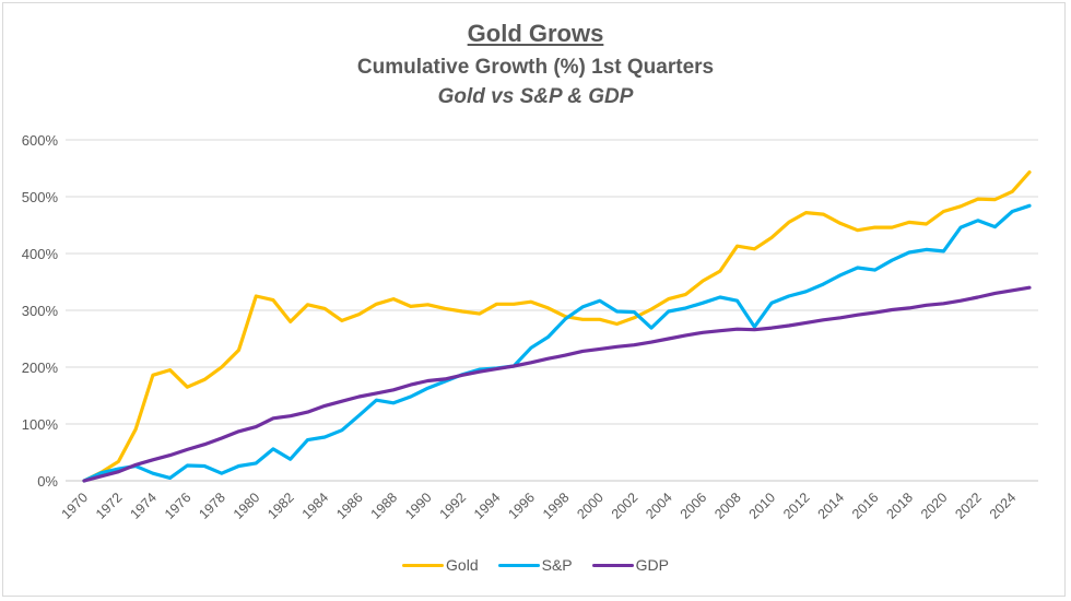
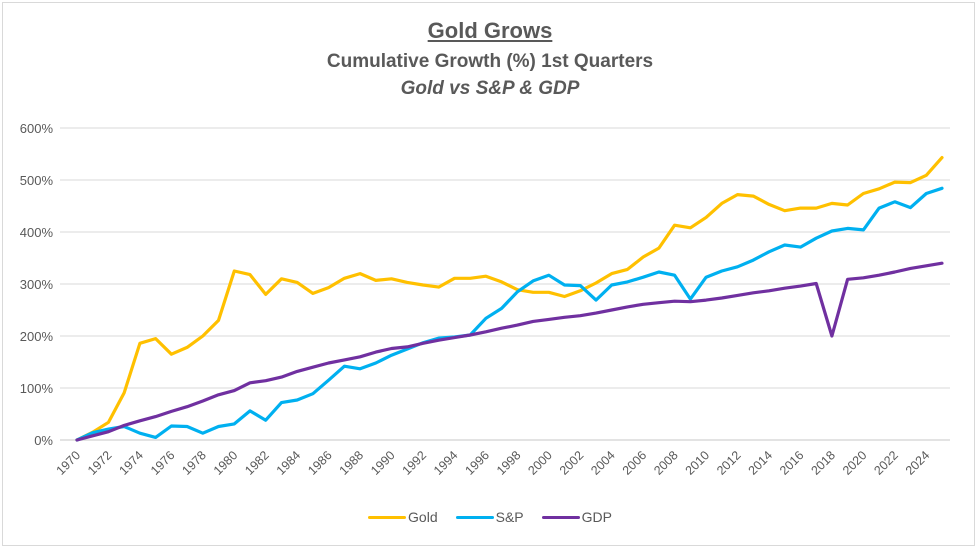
GDP/2018: 300% -> 200%
